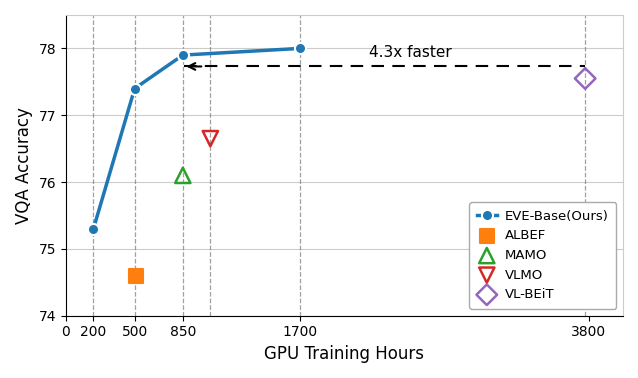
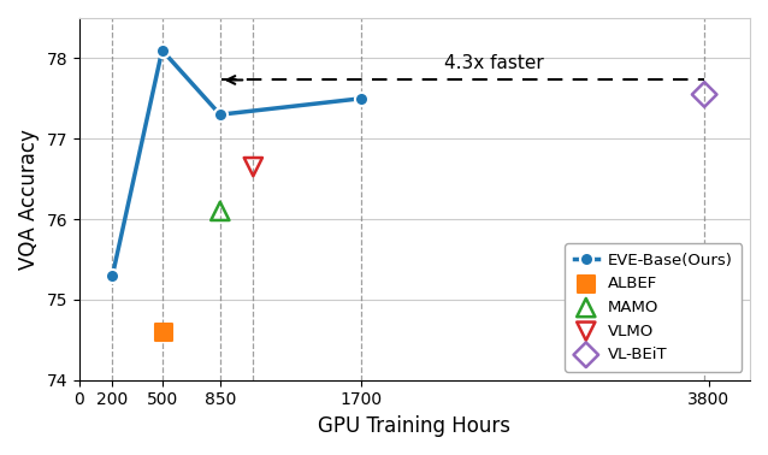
EVE-Base(Ours)/500: 77.4 -> 78.1
EVE-Base(Ours)/850: 77.9 -> 77.3
EVE-Base(Ours)/1700: 78.0 -> 77.5
